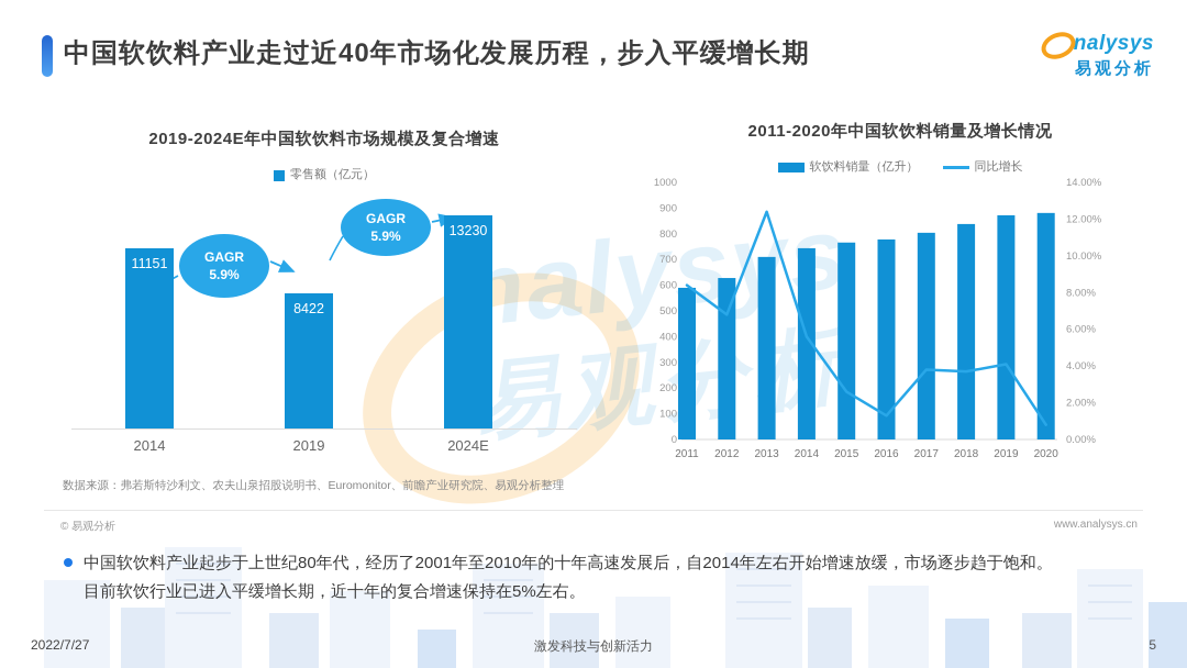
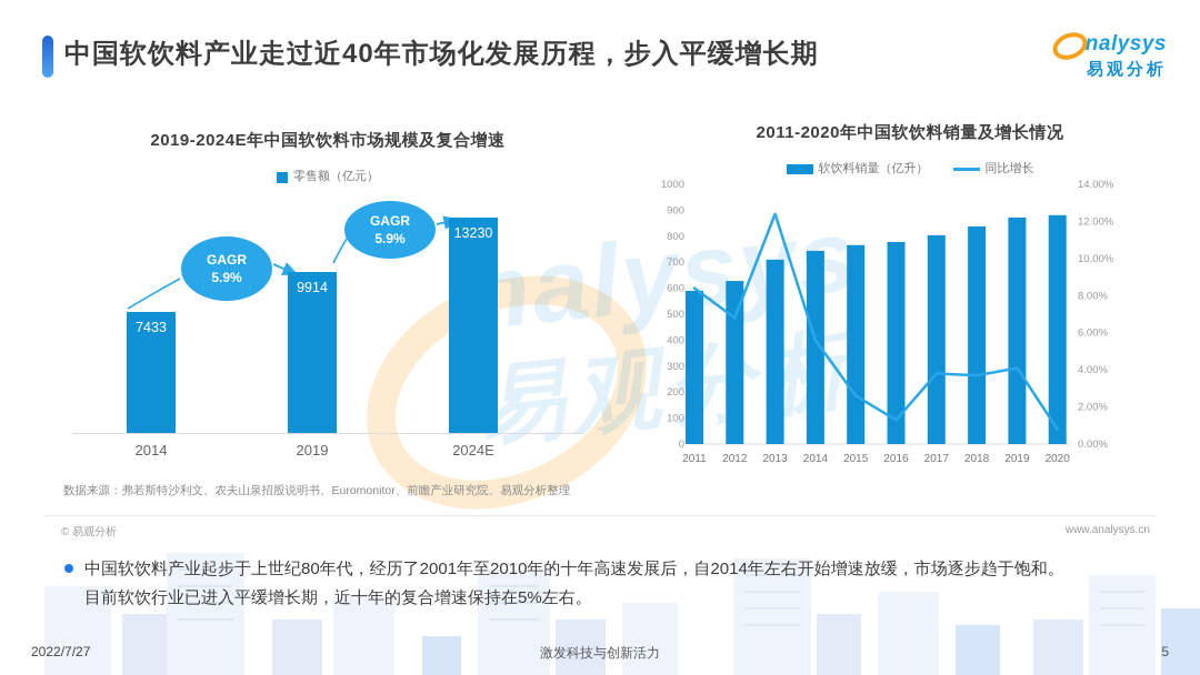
2019-2024E年中国软饮料市场规模及复合增速/2014: 11151 -> 7433
2019-2024E年中国软饮料市场规模及复合增速/2019: 8422 -> 9914
